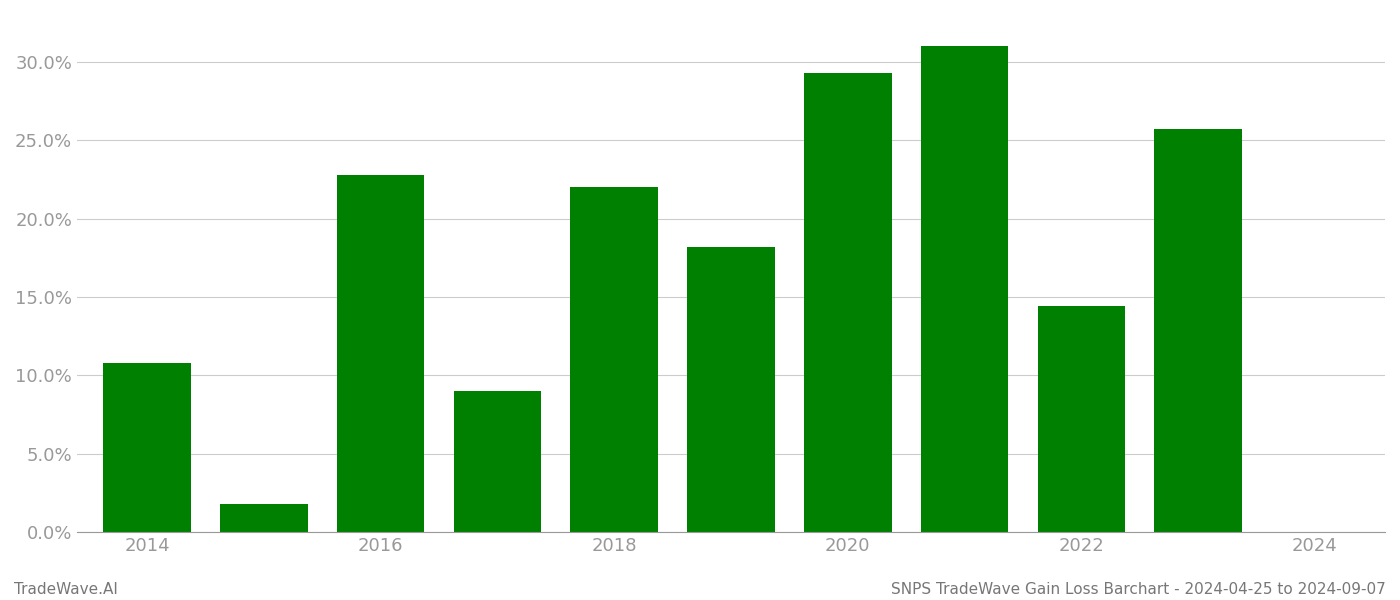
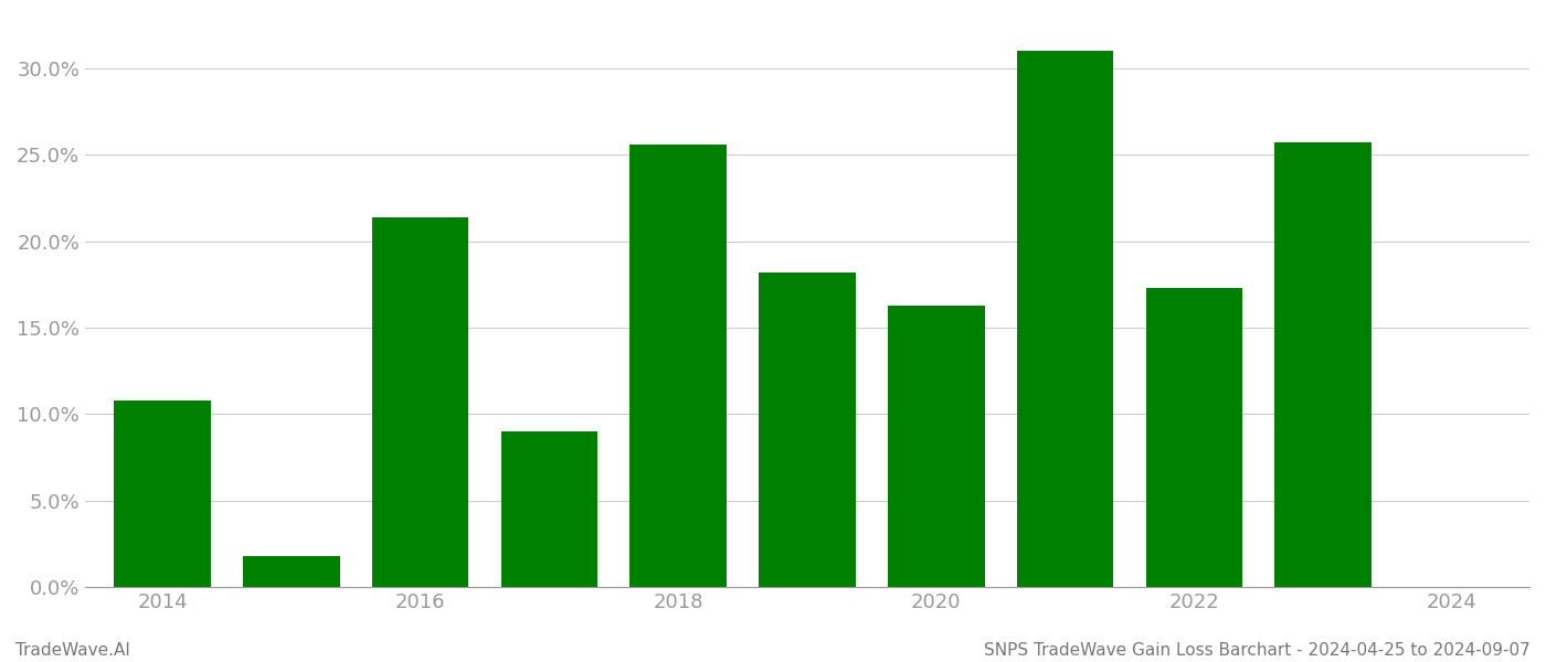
2016: 22.8% -> 21.4%
2018: 22.0% -> 25.6%
2020: 29.3% -> 16.3%
2022: 14.4% -> 17.3%
